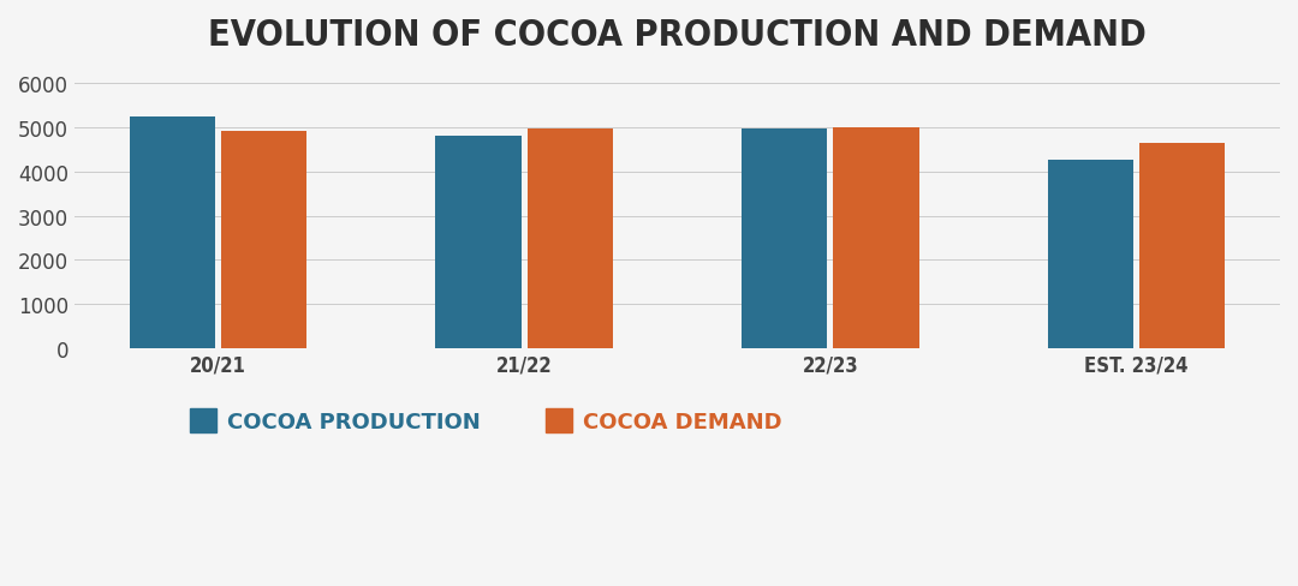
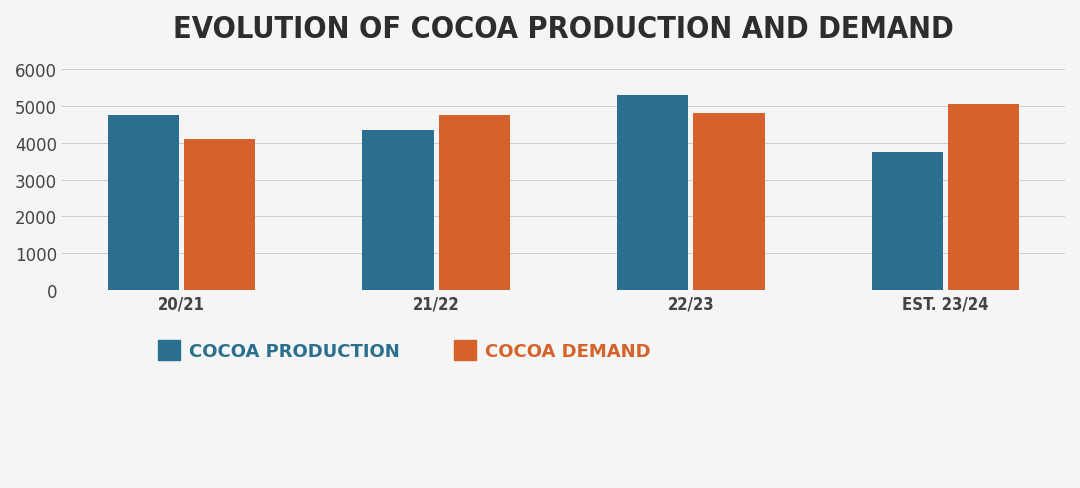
COCOA PRODUCTION/20/21: 5250 -> 4750
COCOA DEMAND/20/21: 4920 -> 4100
COCOA PRODUCTION/21/22: 4800 -> 4350
COCOA DEMAND/21/22: 4980 -> 4750
COCOA PRODUCTION/22/23: 4980 -> 5300
COCOA DEMAND/22/23: 5000 -> 4800
COCOA PRODUCTION/EST. 23/24: 4280 -> 3750
COCOA DEMAND/EST. 23/24: 4650 -> 5050
